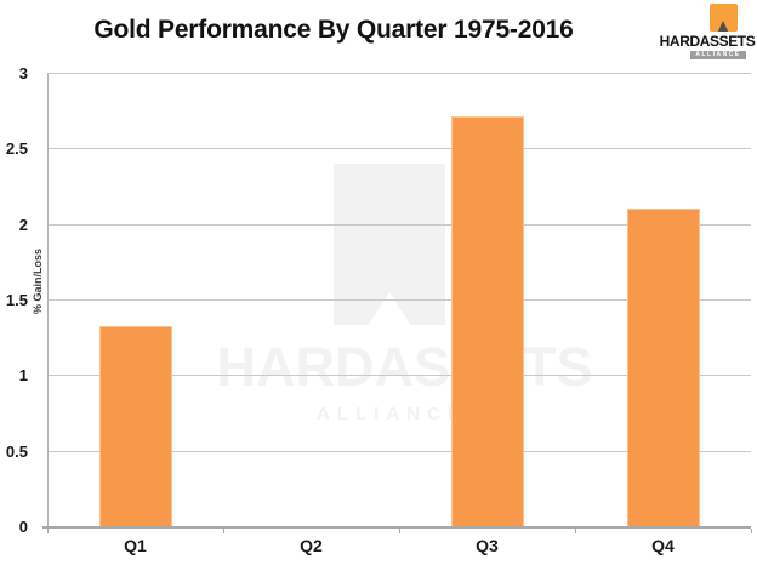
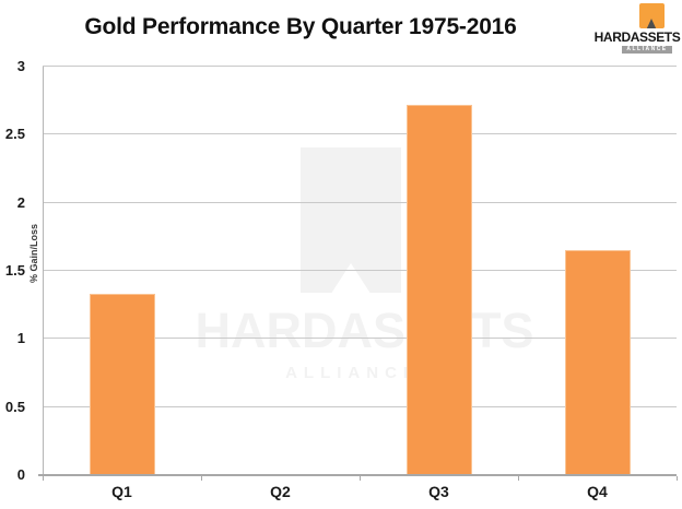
Q4: 2.11 -> 1.65
